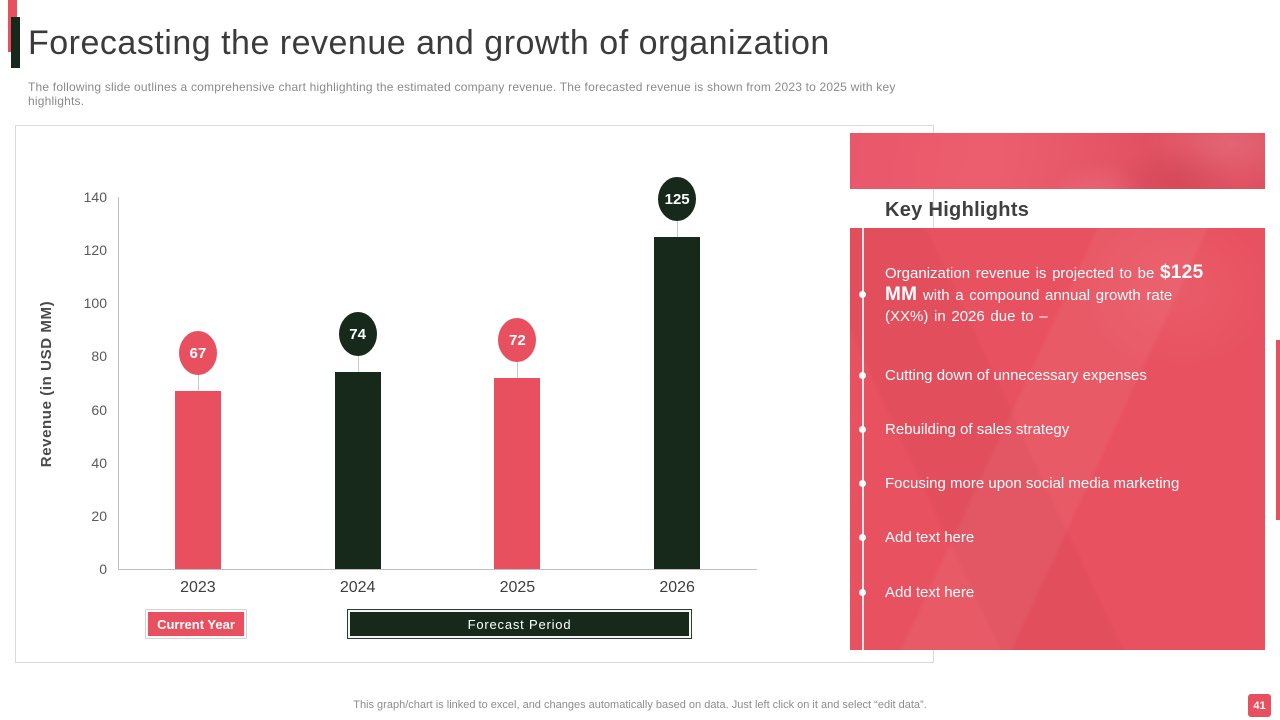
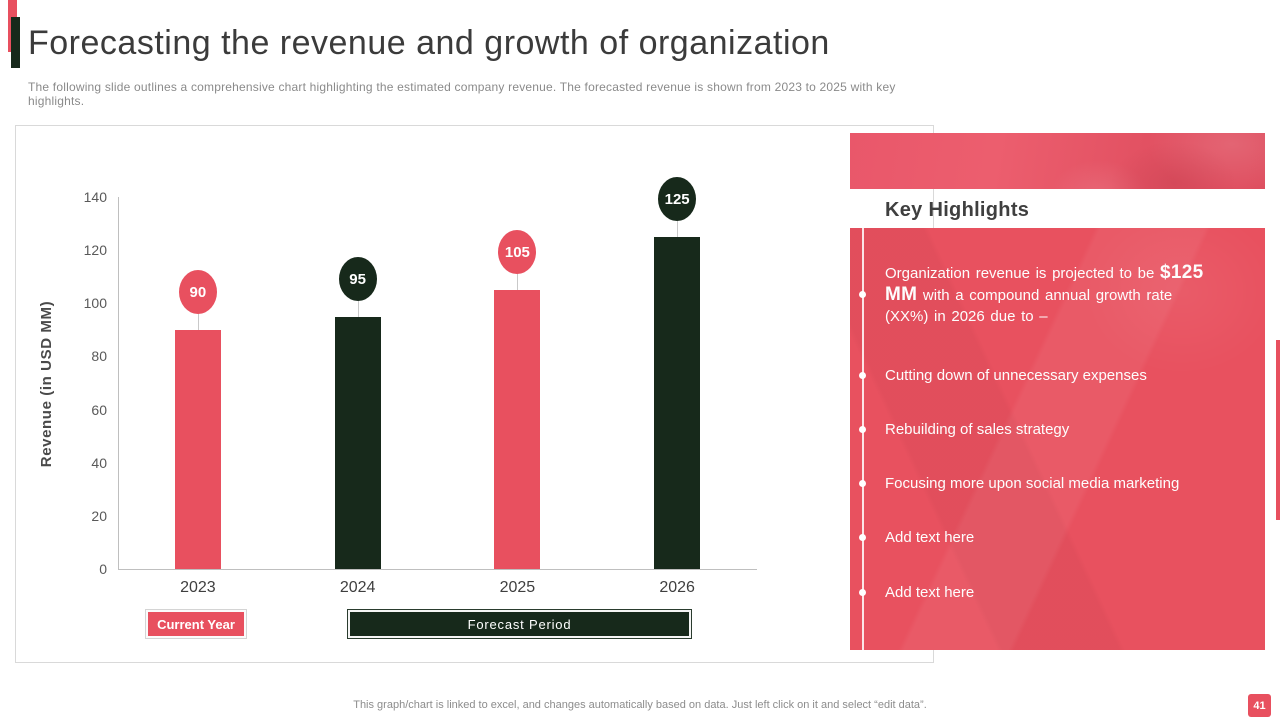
2023: 67 -> 90
2024: 74 -> 95
2025: 72 -> 105
